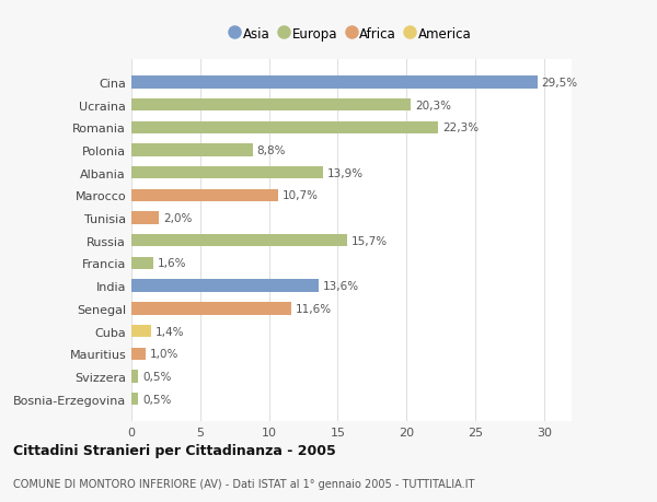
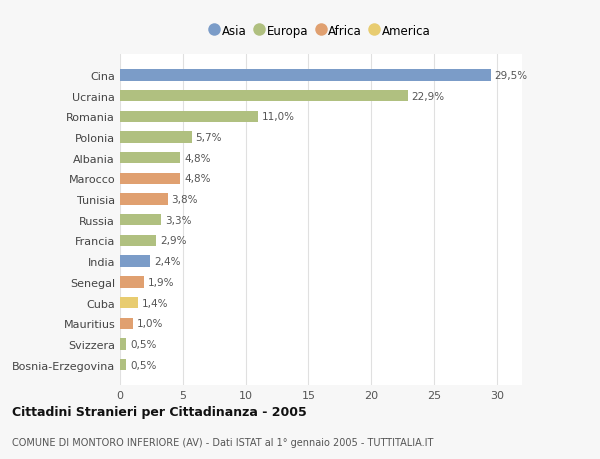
Ucraina: 20,3% -> 22,9%
Romania: 22,3% -> 11,0%
Polonia: 8,8% -> 5,7%
Albania: 13,9% -> 4,8%
Marocco: 10,7% -> 4,8%
Tunisia: 2,0% -> 3,8%
Russia: 15,7% -> 3,3%
Francia: 1,6% -> 2,9%
India: 13,6% -> 2,4%
Senegal: 11,6% -> 1,9%
